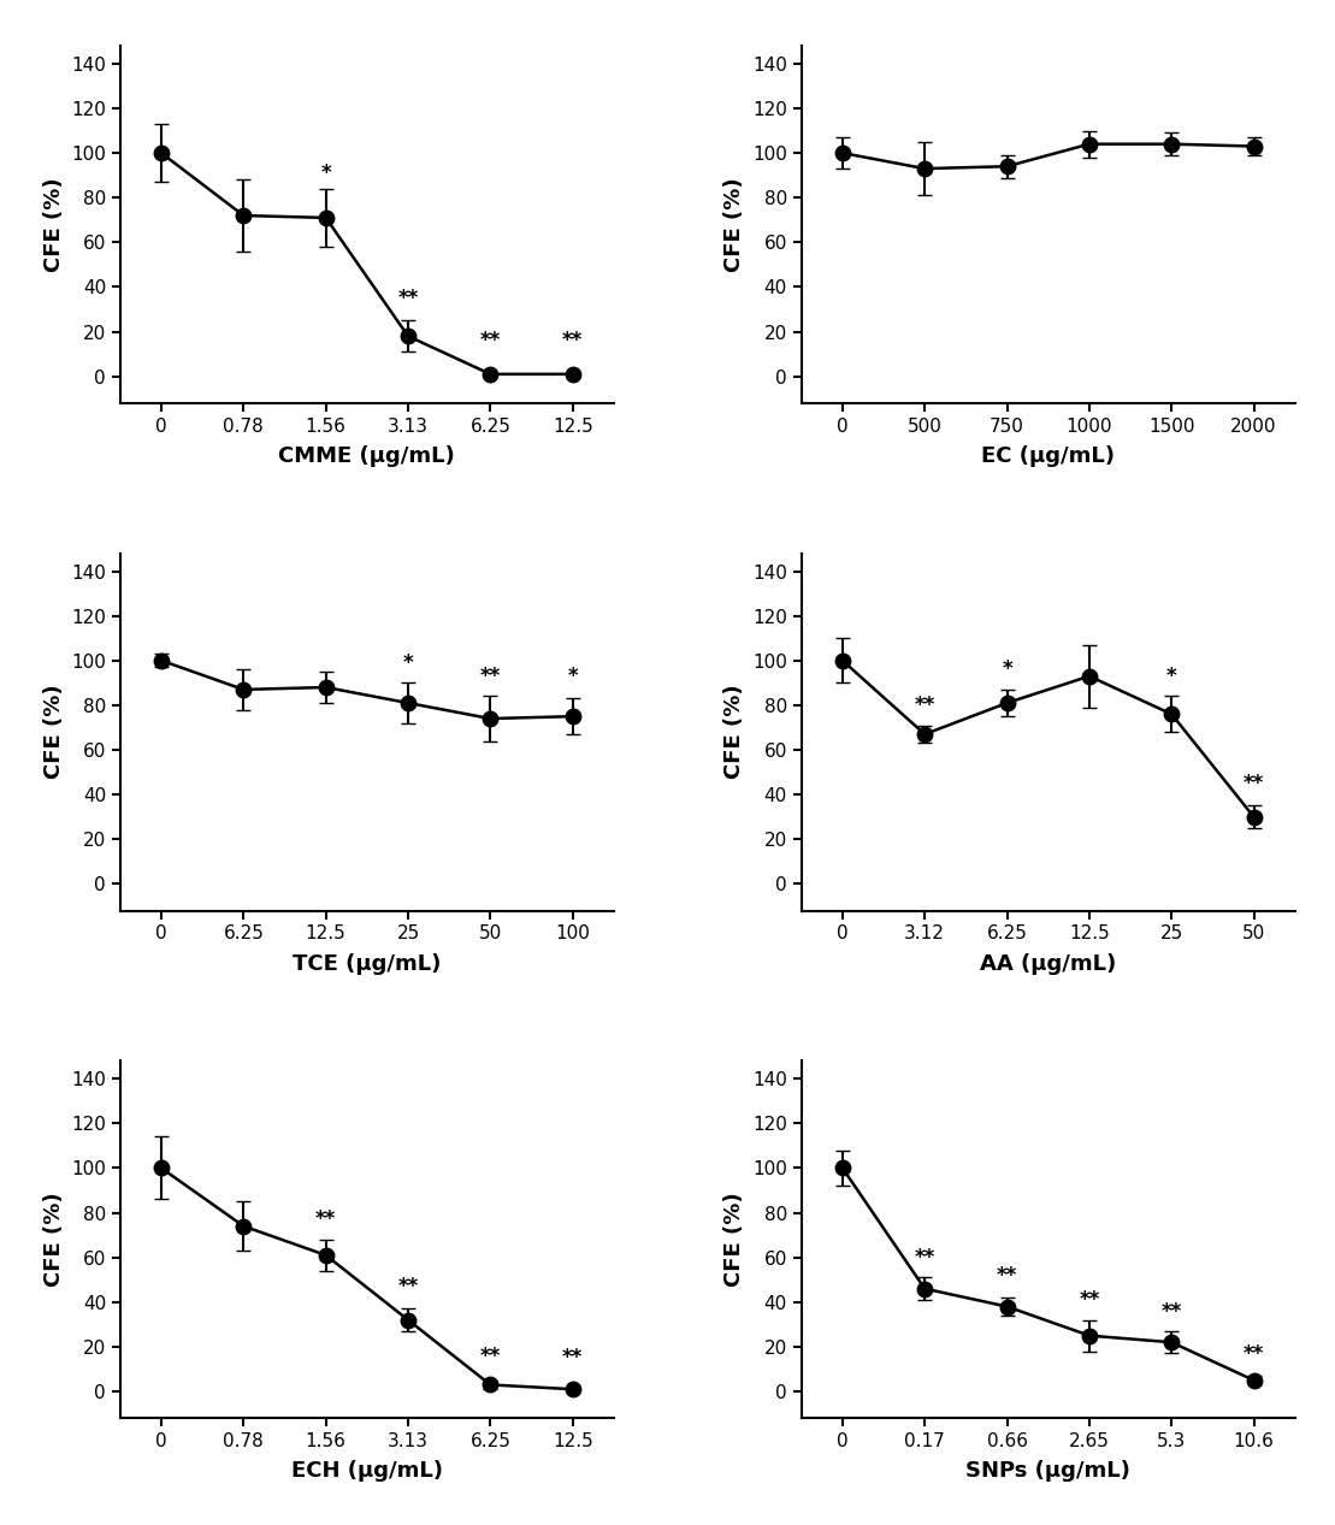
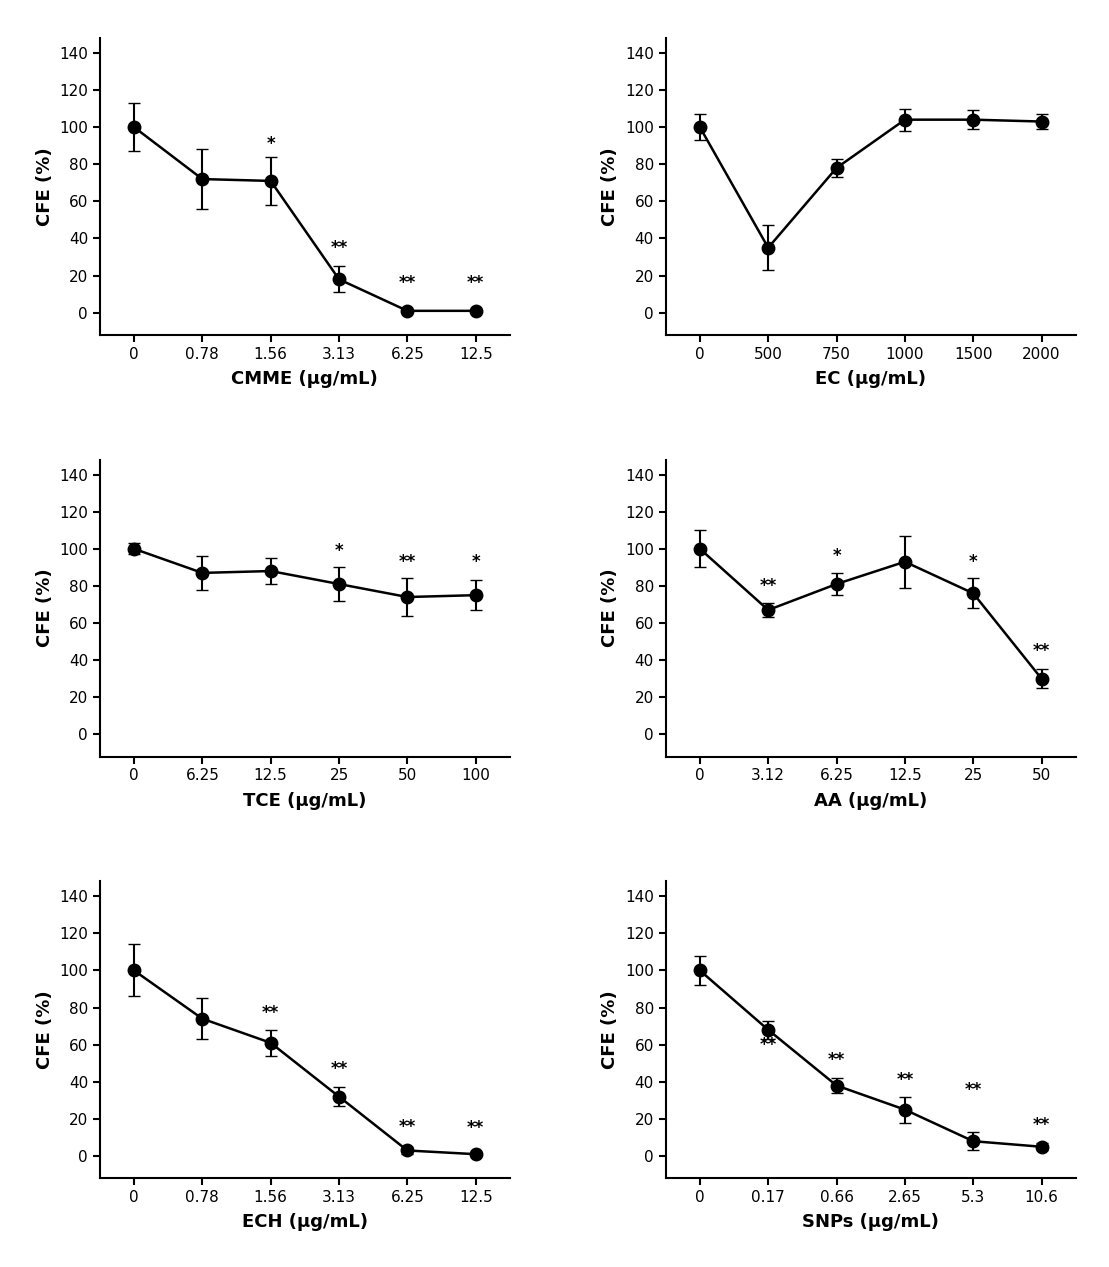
500: 93 -> 35
750: 94 -> 78
0.17: 46 -> 68
5.3: 22 -> 8
